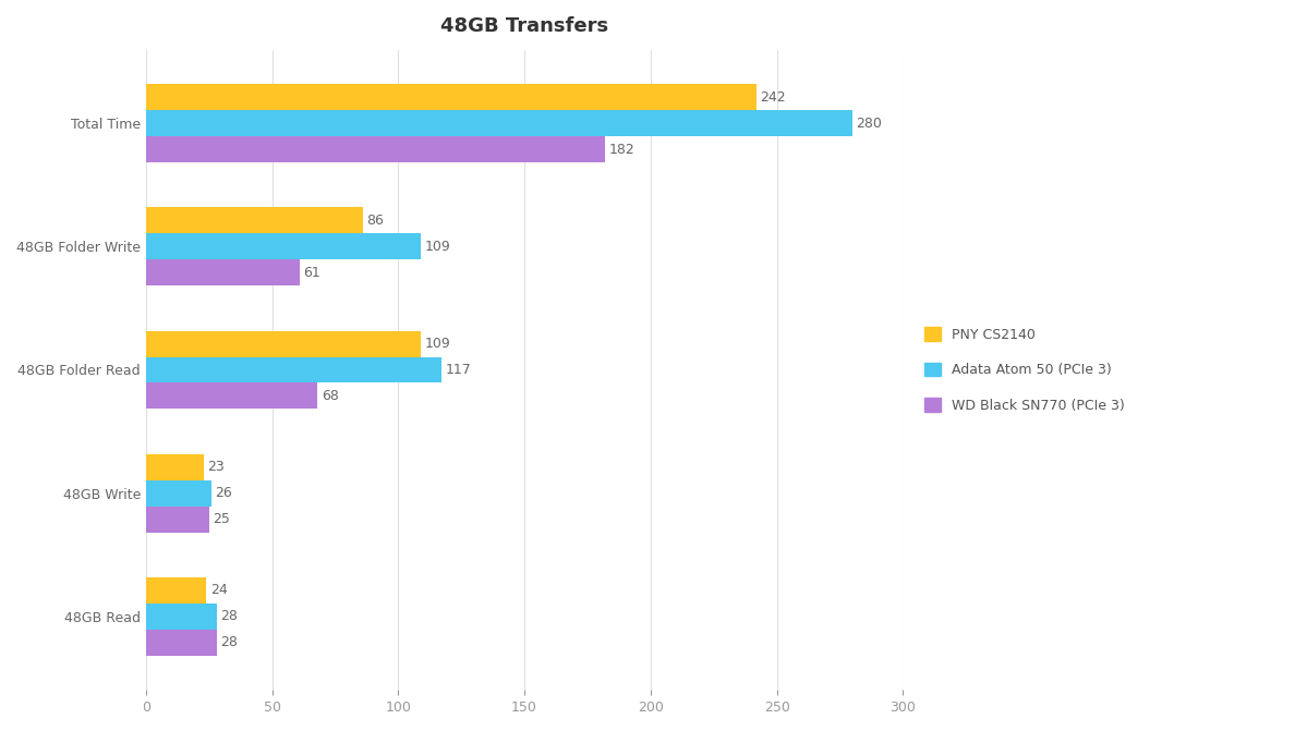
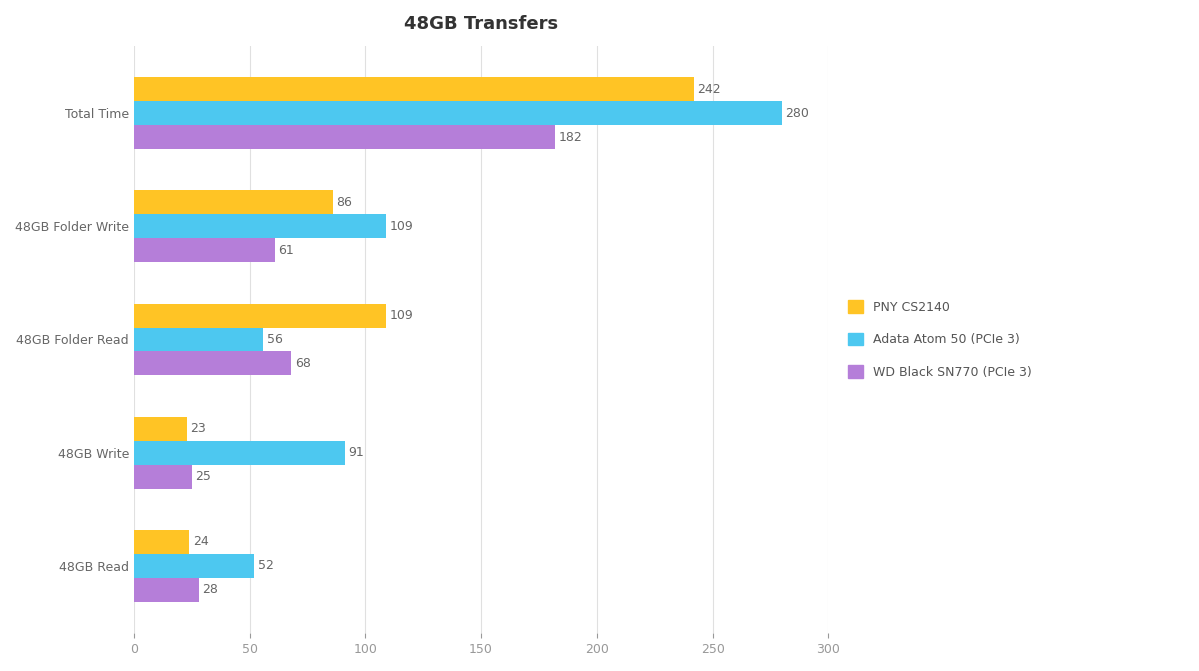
Adata Atom 50 (PCIe 3)/48GB Folder Read: 117 -> 56
Adata Atom 50 (PCIe 3)/48GB Write: 26 -> 91
Adata Atom 50 (PCIe 3)/48GB Read: 28 -> 52
